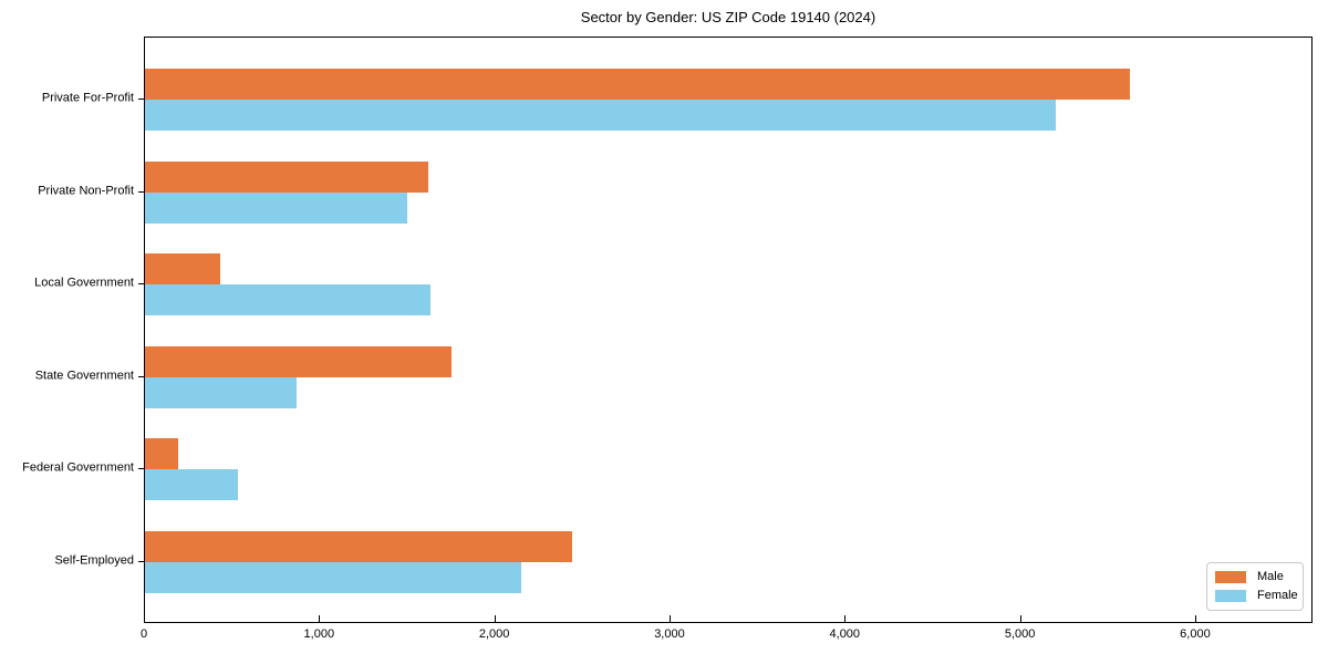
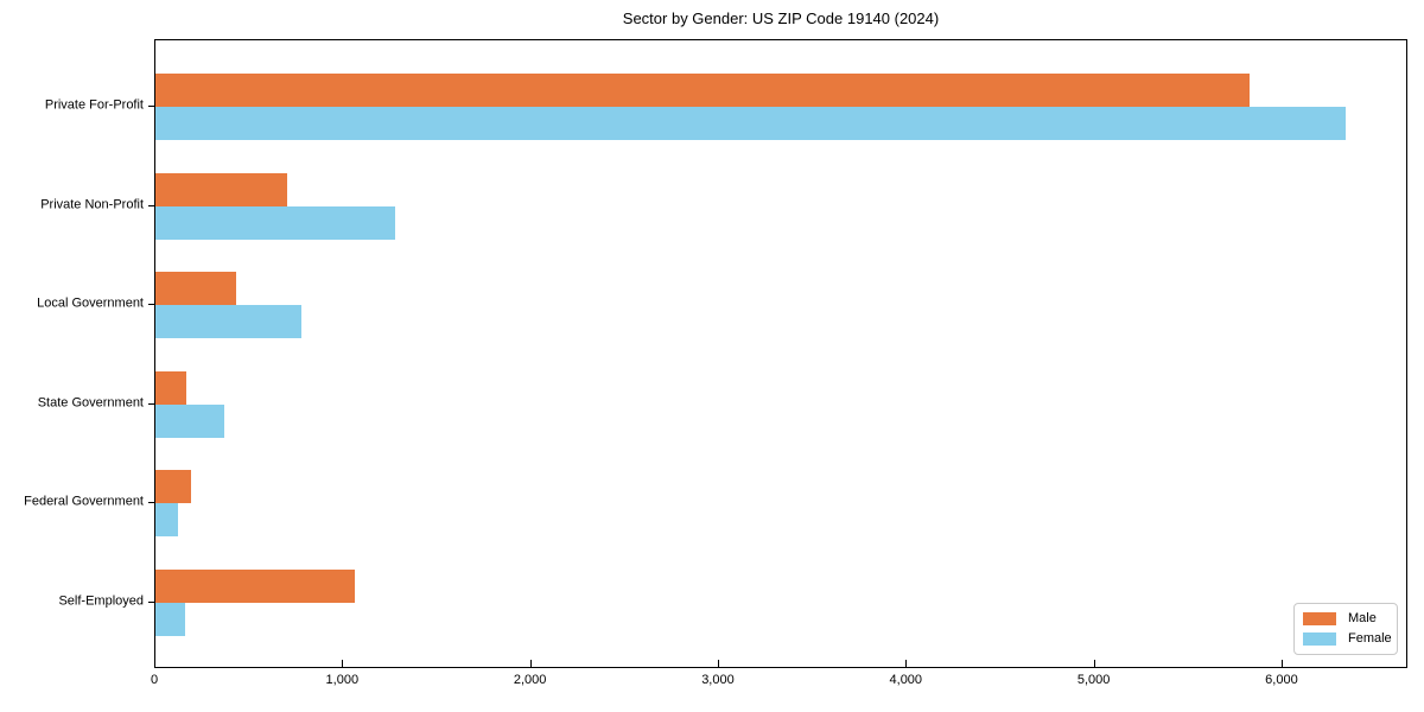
Male/Private For-Profit: 5630 -> 5840
Female/Private For-Profit: 5210 -> 6340
Male/Private Non-Profit: 1620 -> 700
Female/Private Non-Profit: 1500 -> 1280
Female/Local Government: 1630 -> 780
Male/State Government: 1750 -> 160
Female/State Government: 870 -> 360
Female/Federal Government: 530 -> 120
Male/Self-Employed: 2440 -> 1060
Female/Self-Employed: 2150 -> 160
